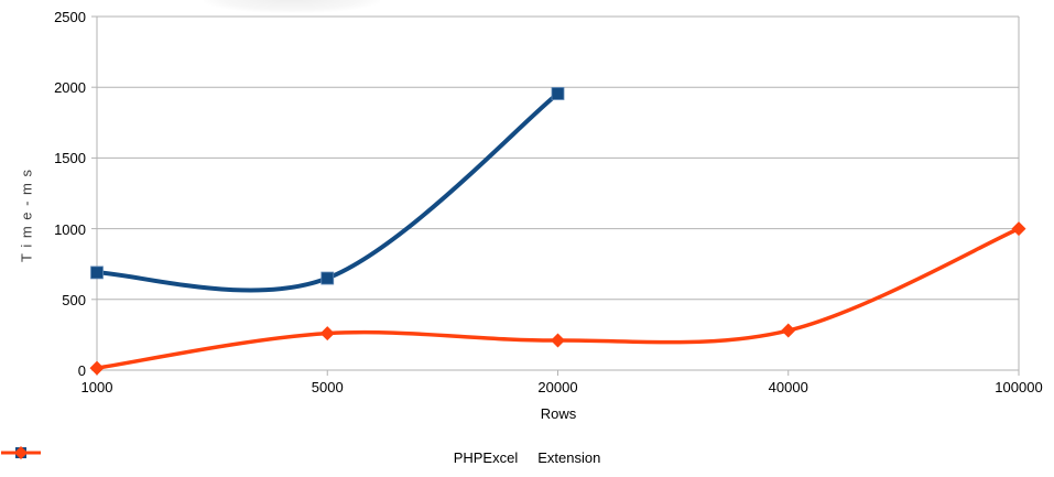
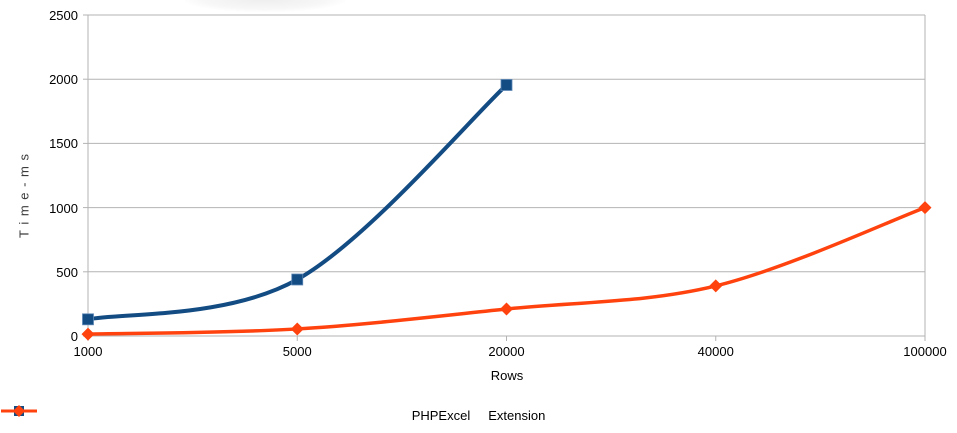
PHPExcel/1000: 690 -> 130
PHPExcel/5000: 650 -> 440
Extension/5000: 260 -> 60
Extension/40000: 280 -> 390
